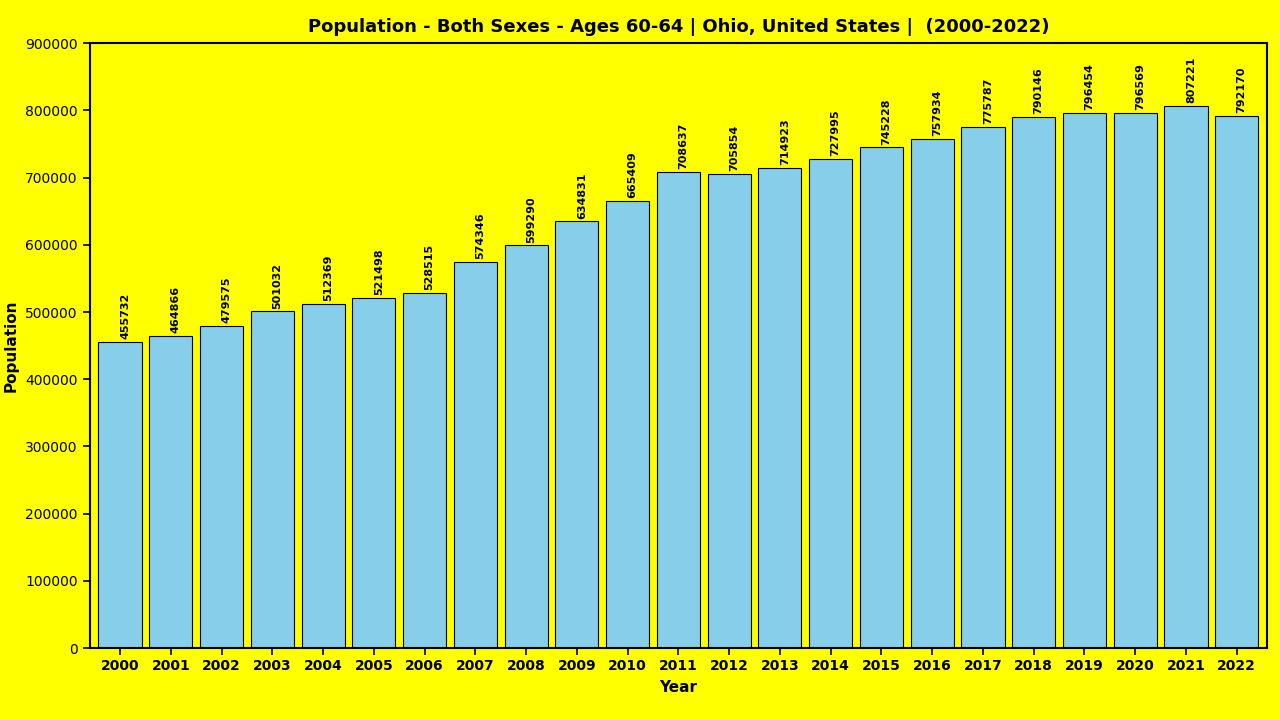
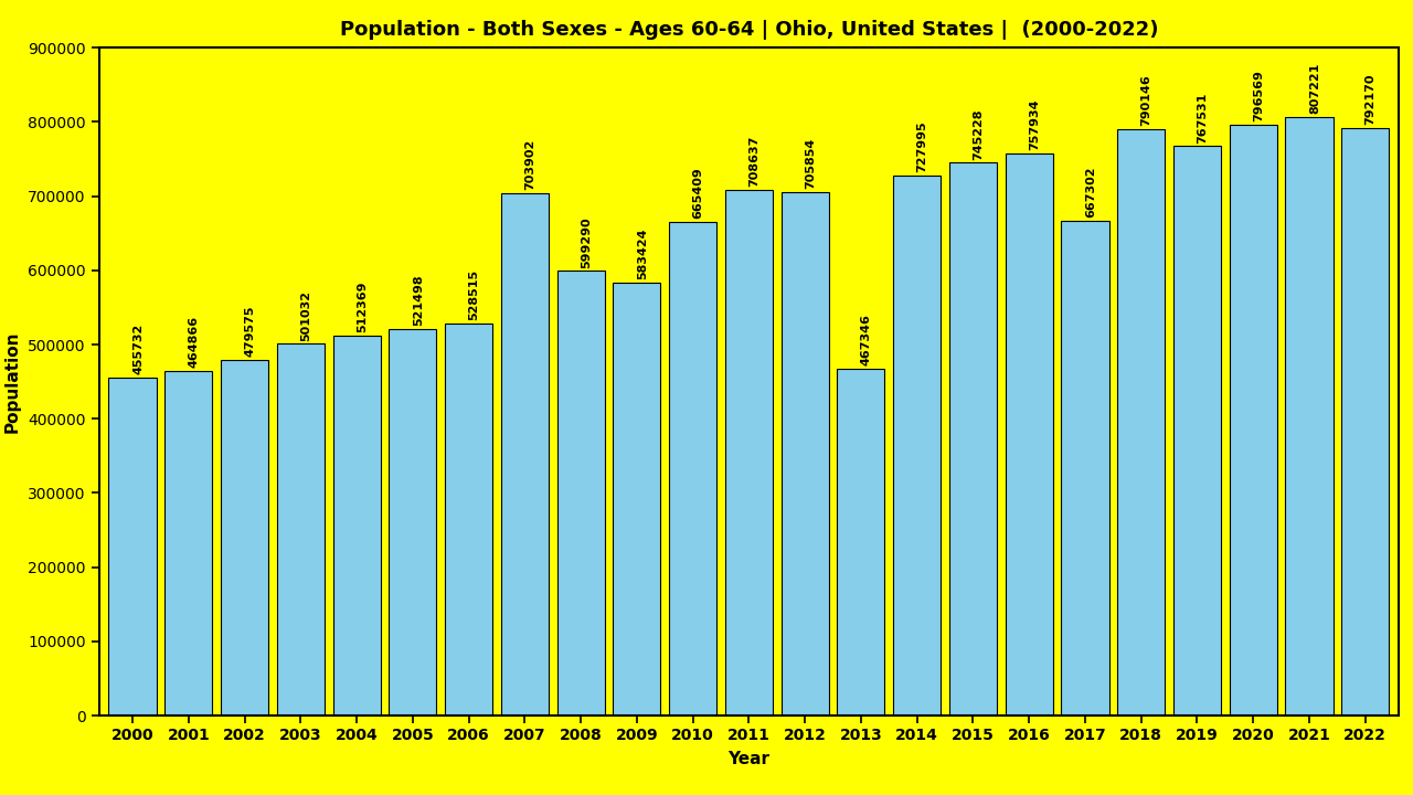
2007: 574346 -> 703902
2009: 634831 -> 583424
2013: 714923 -> 467346
2017: 775787 -> 667302
2019: 796454 -> 767531
